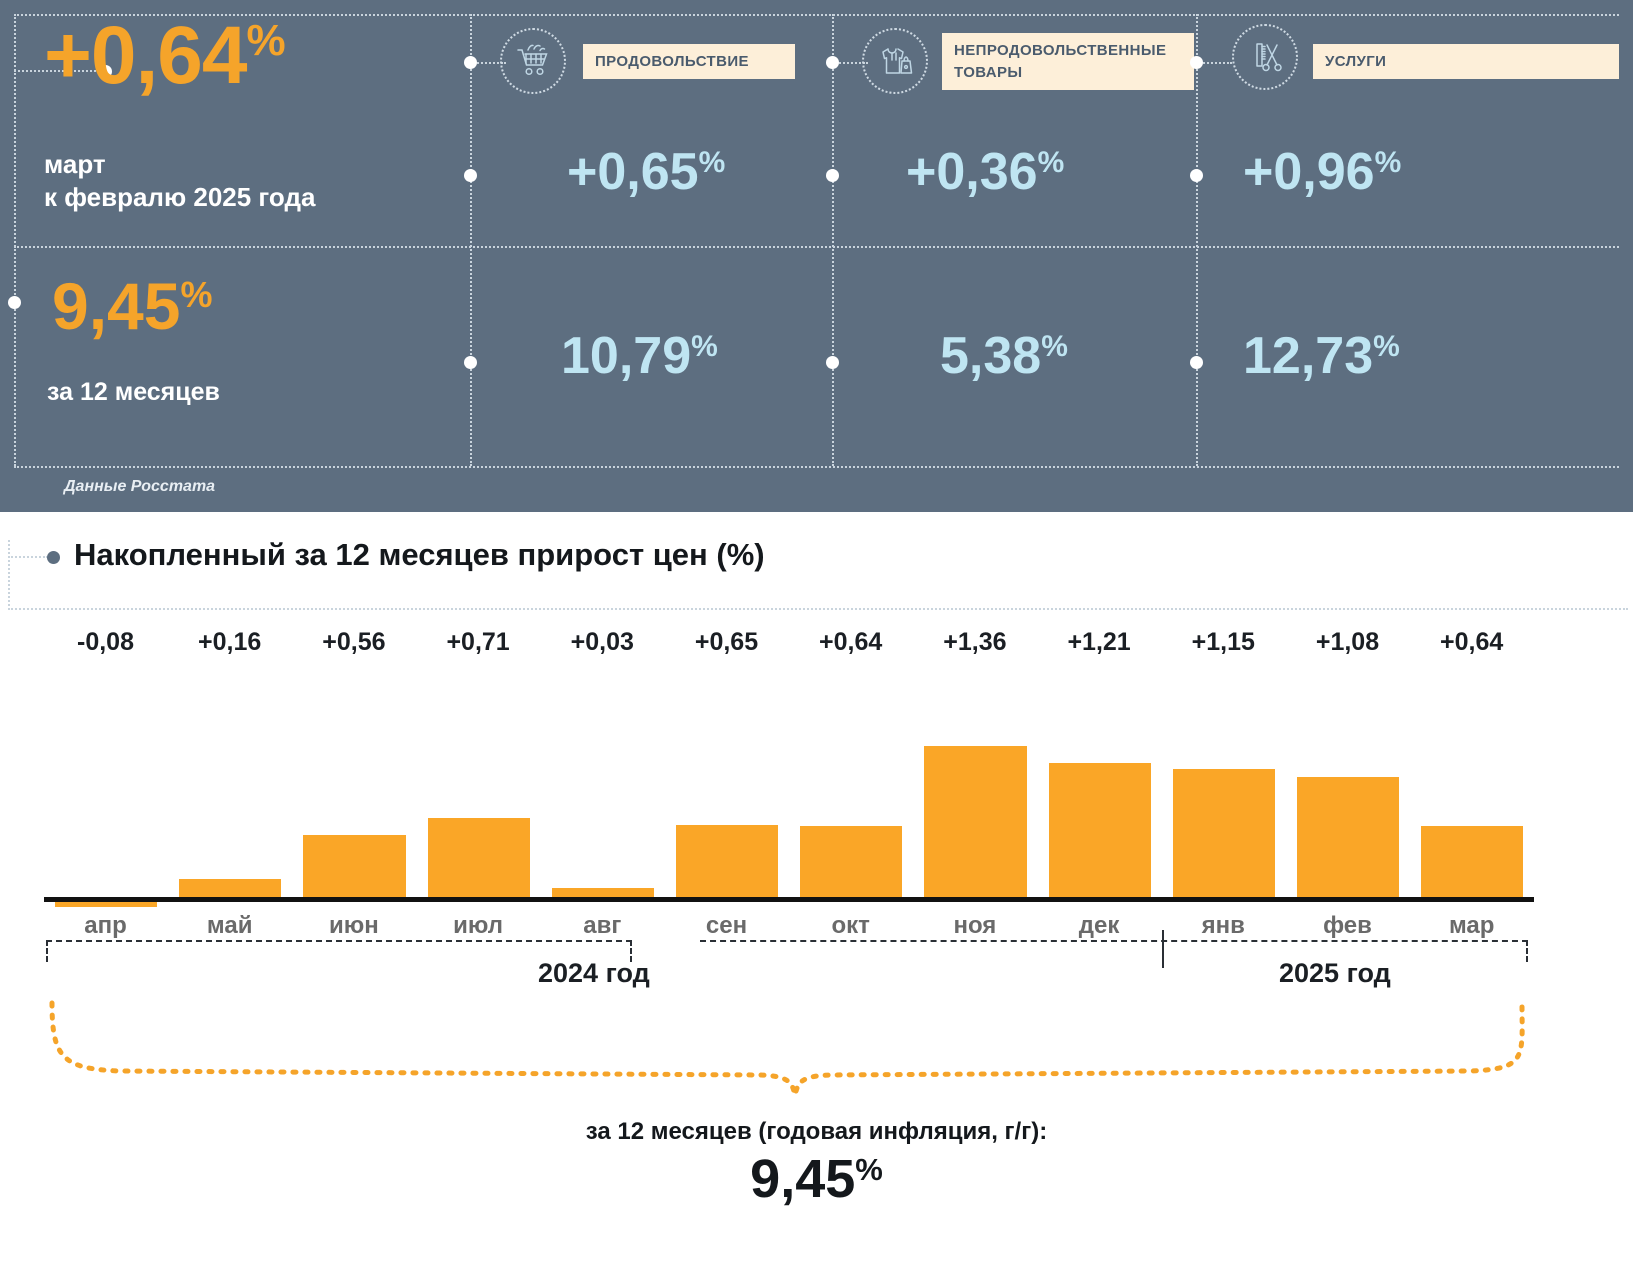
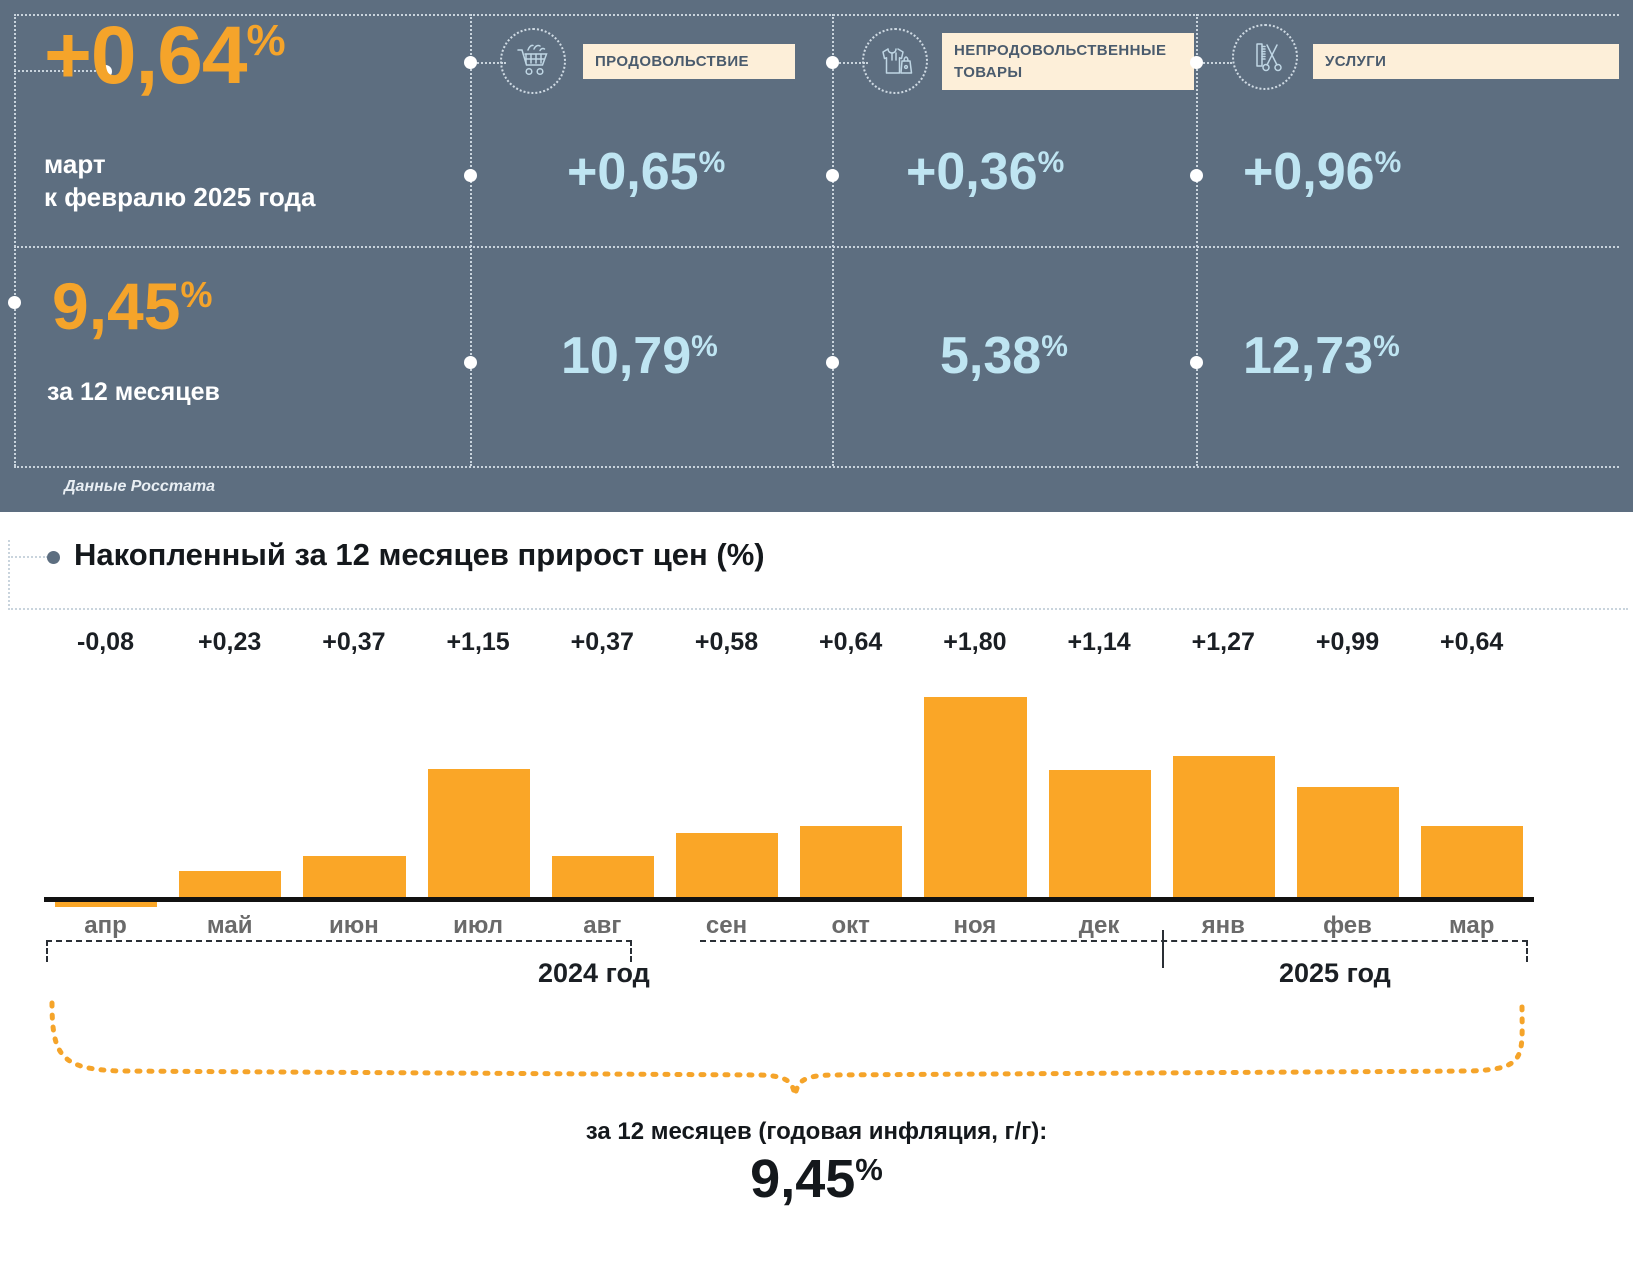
май: +0,16 -> +0,23
июн: +0,56 -> +0,37
июл: +0,71 -> +1,15
авг: +0,03 -> +0,37
сен: +0,65 -> +0,58
ноя: +1,36 -> +1,80
дек: +1,21 -> +1,14
янв: +1,15 -> +1,27
фев: +1,08 -> +0,99
